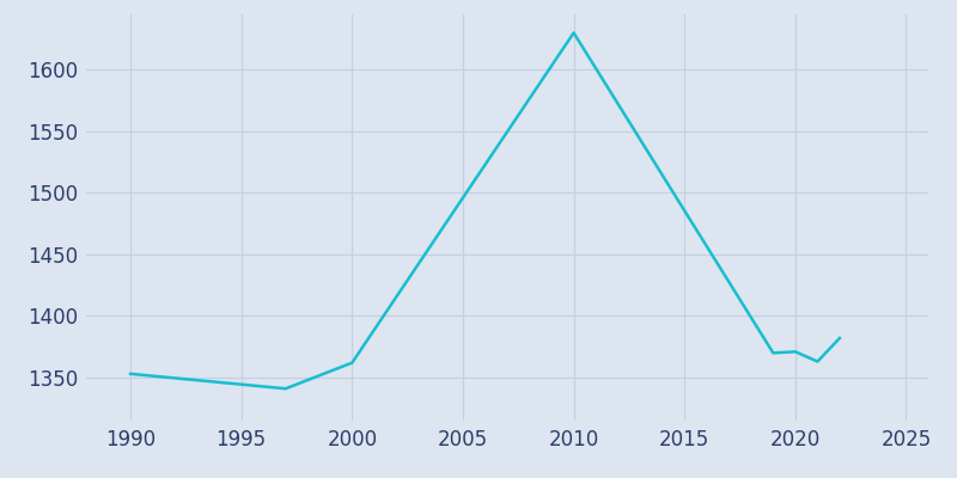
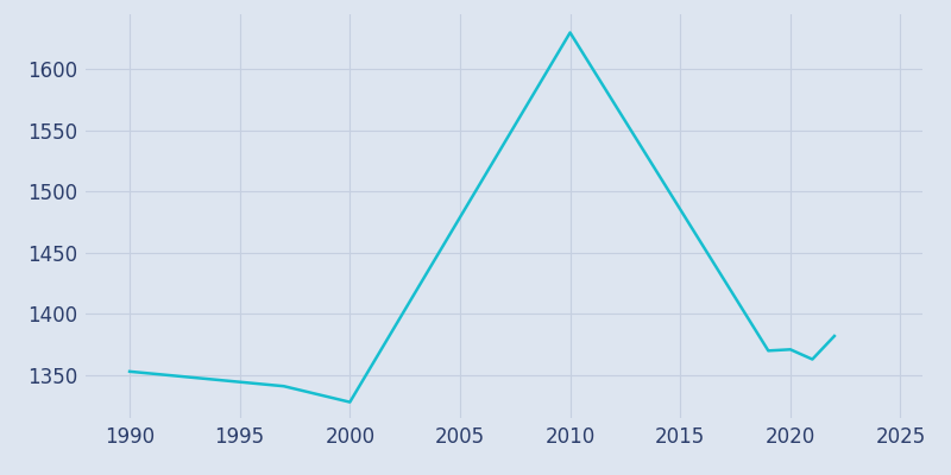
2000: 1362 -> 1328
